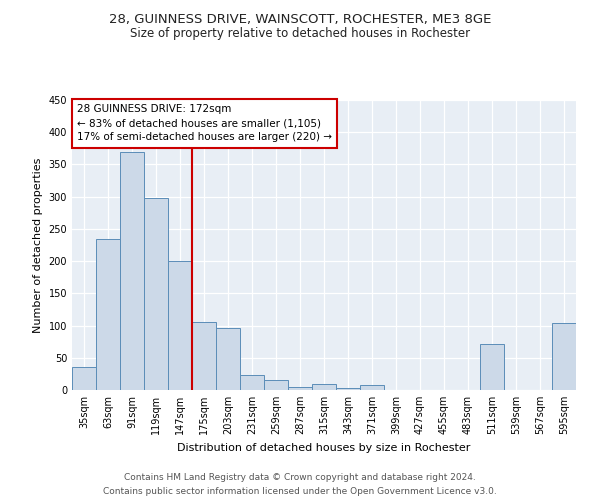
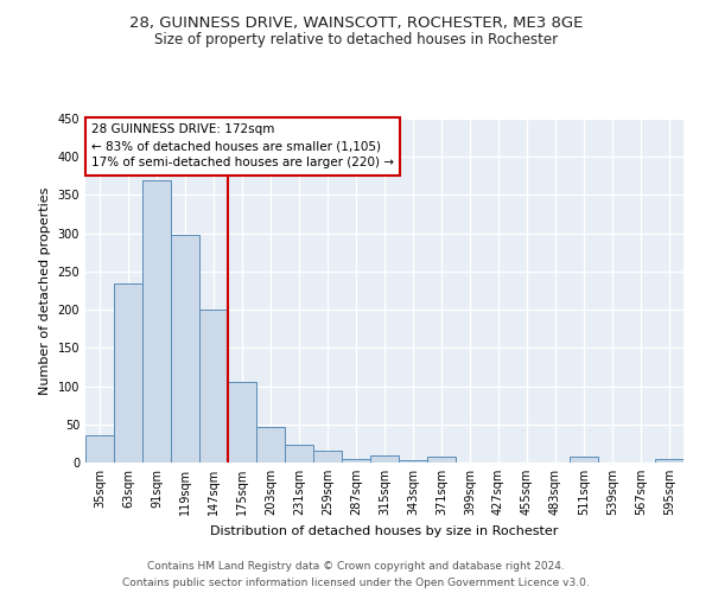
203sqm: 96 -> 47
511sqm: 72 -> 8
595sqm: 104 -> 4
